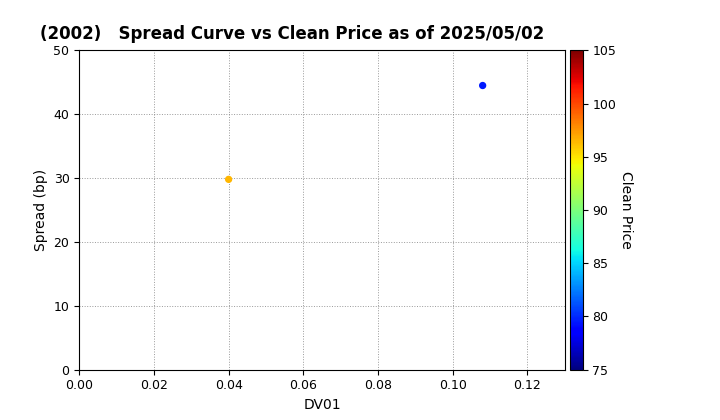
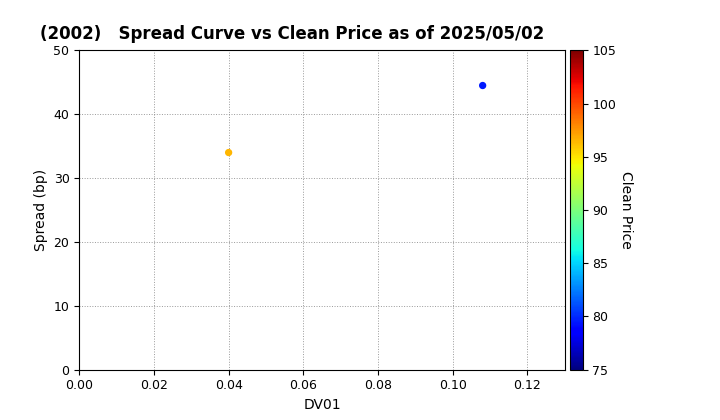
0.04: 29.8 -> 34.0
